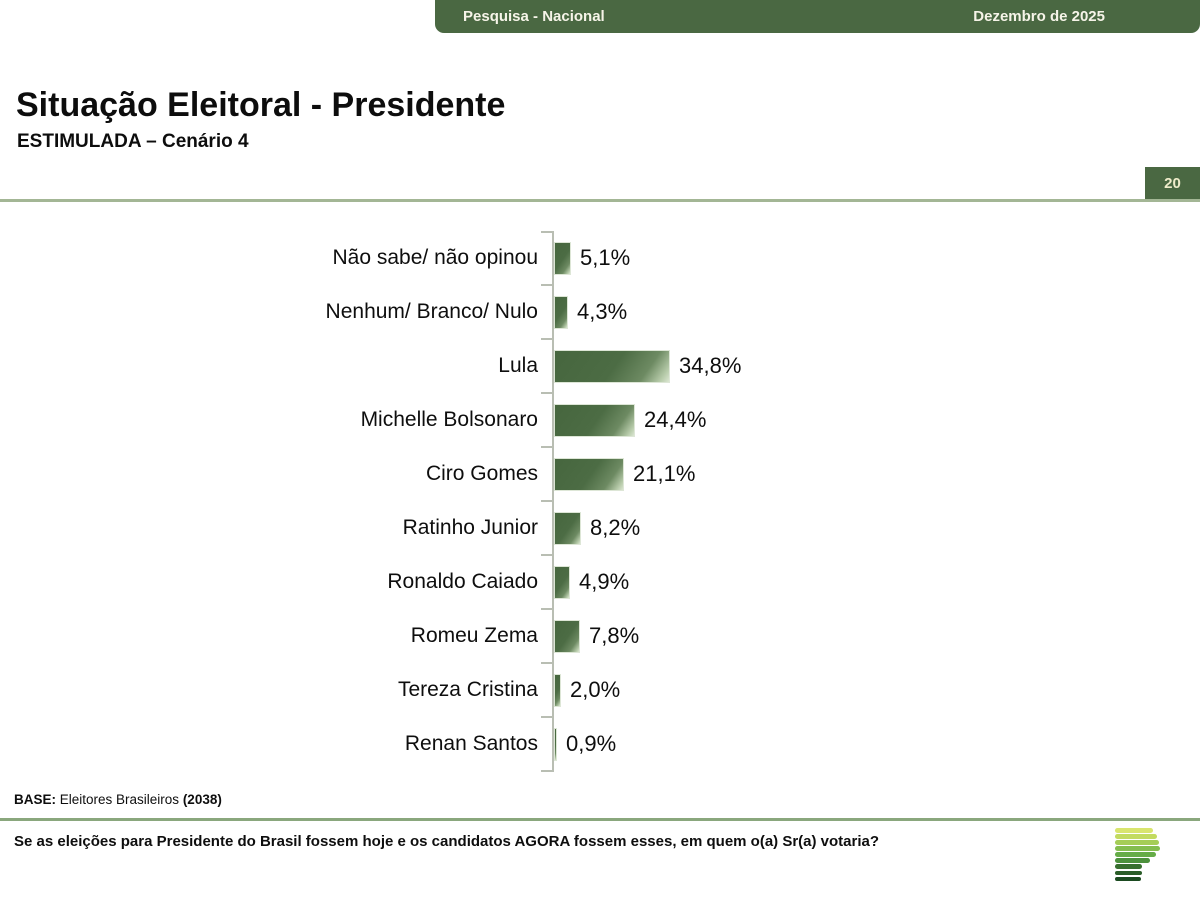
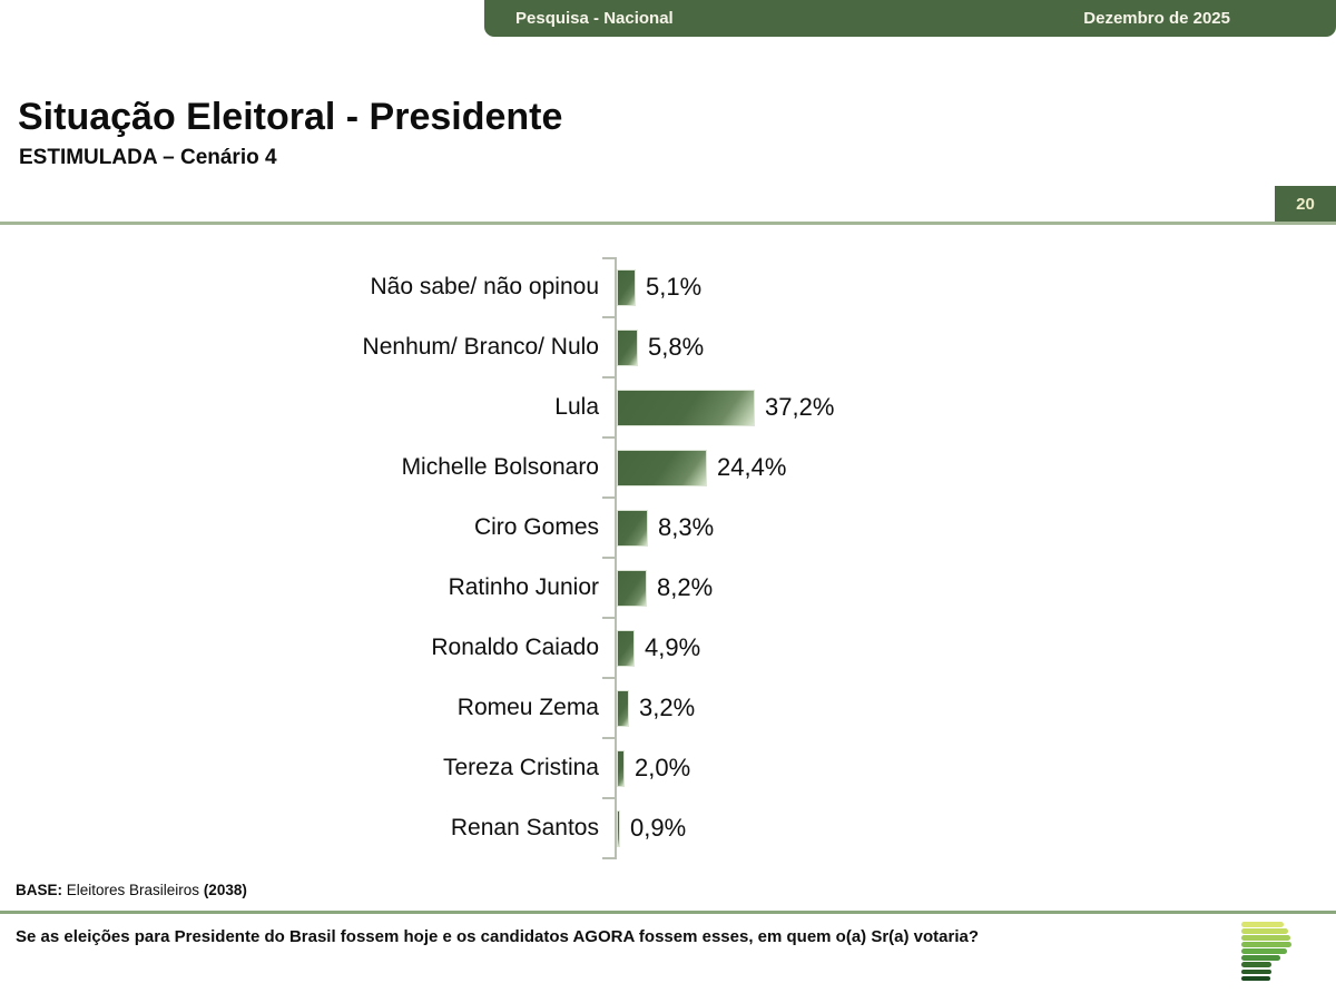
Nenhum/ Branco/ Nulo: 4,3% -> 5,8%
Lula: 34,8% -> 37,2%
Ciro Gomes: 21,1% -> 8,3%
Romeu Zema: 7,8% -> 3,2%
